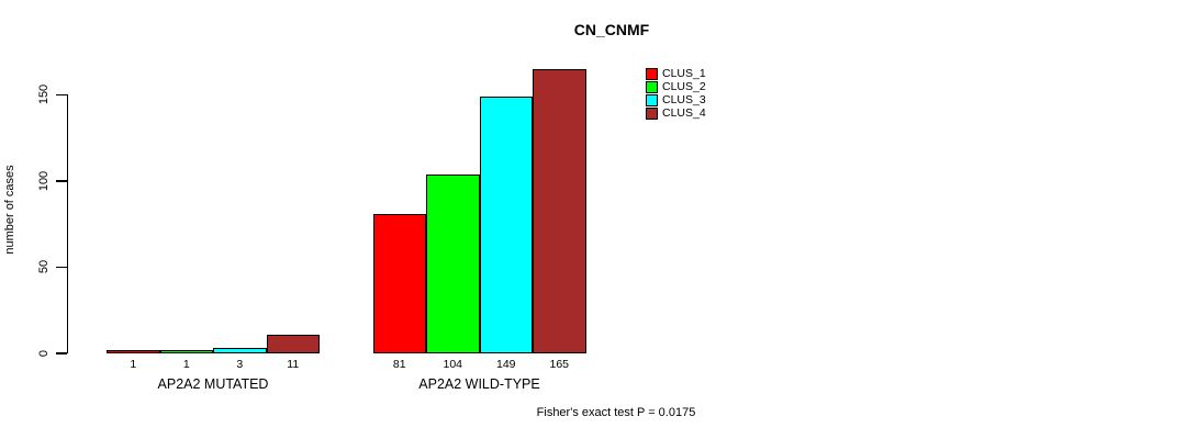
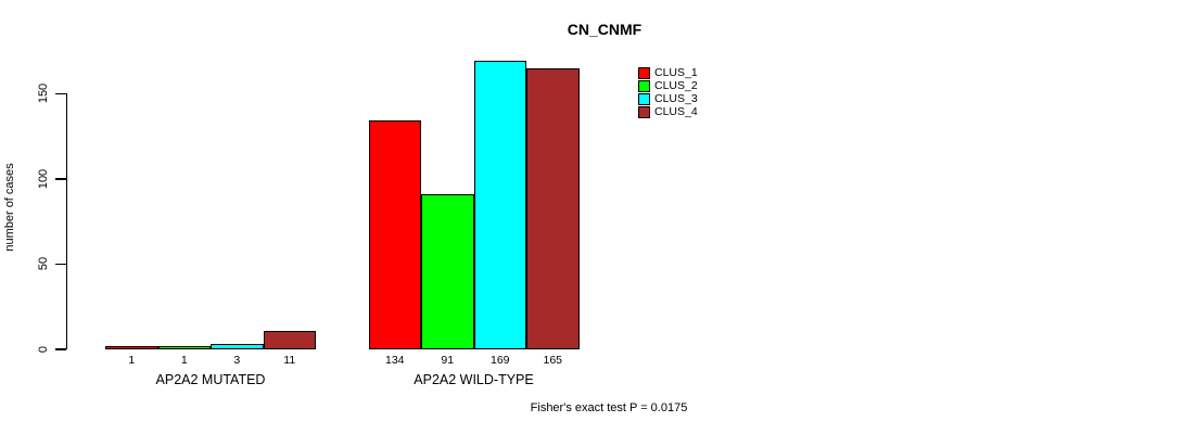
CLUS_1/AP2A2 WILD-TYPE: 81 -> 134
CLUS_2/AP2A2 WILD-TYPE: 104 -> 91
CLUS_3/AP2A2 WILD-TYPE: 149 -> 169
